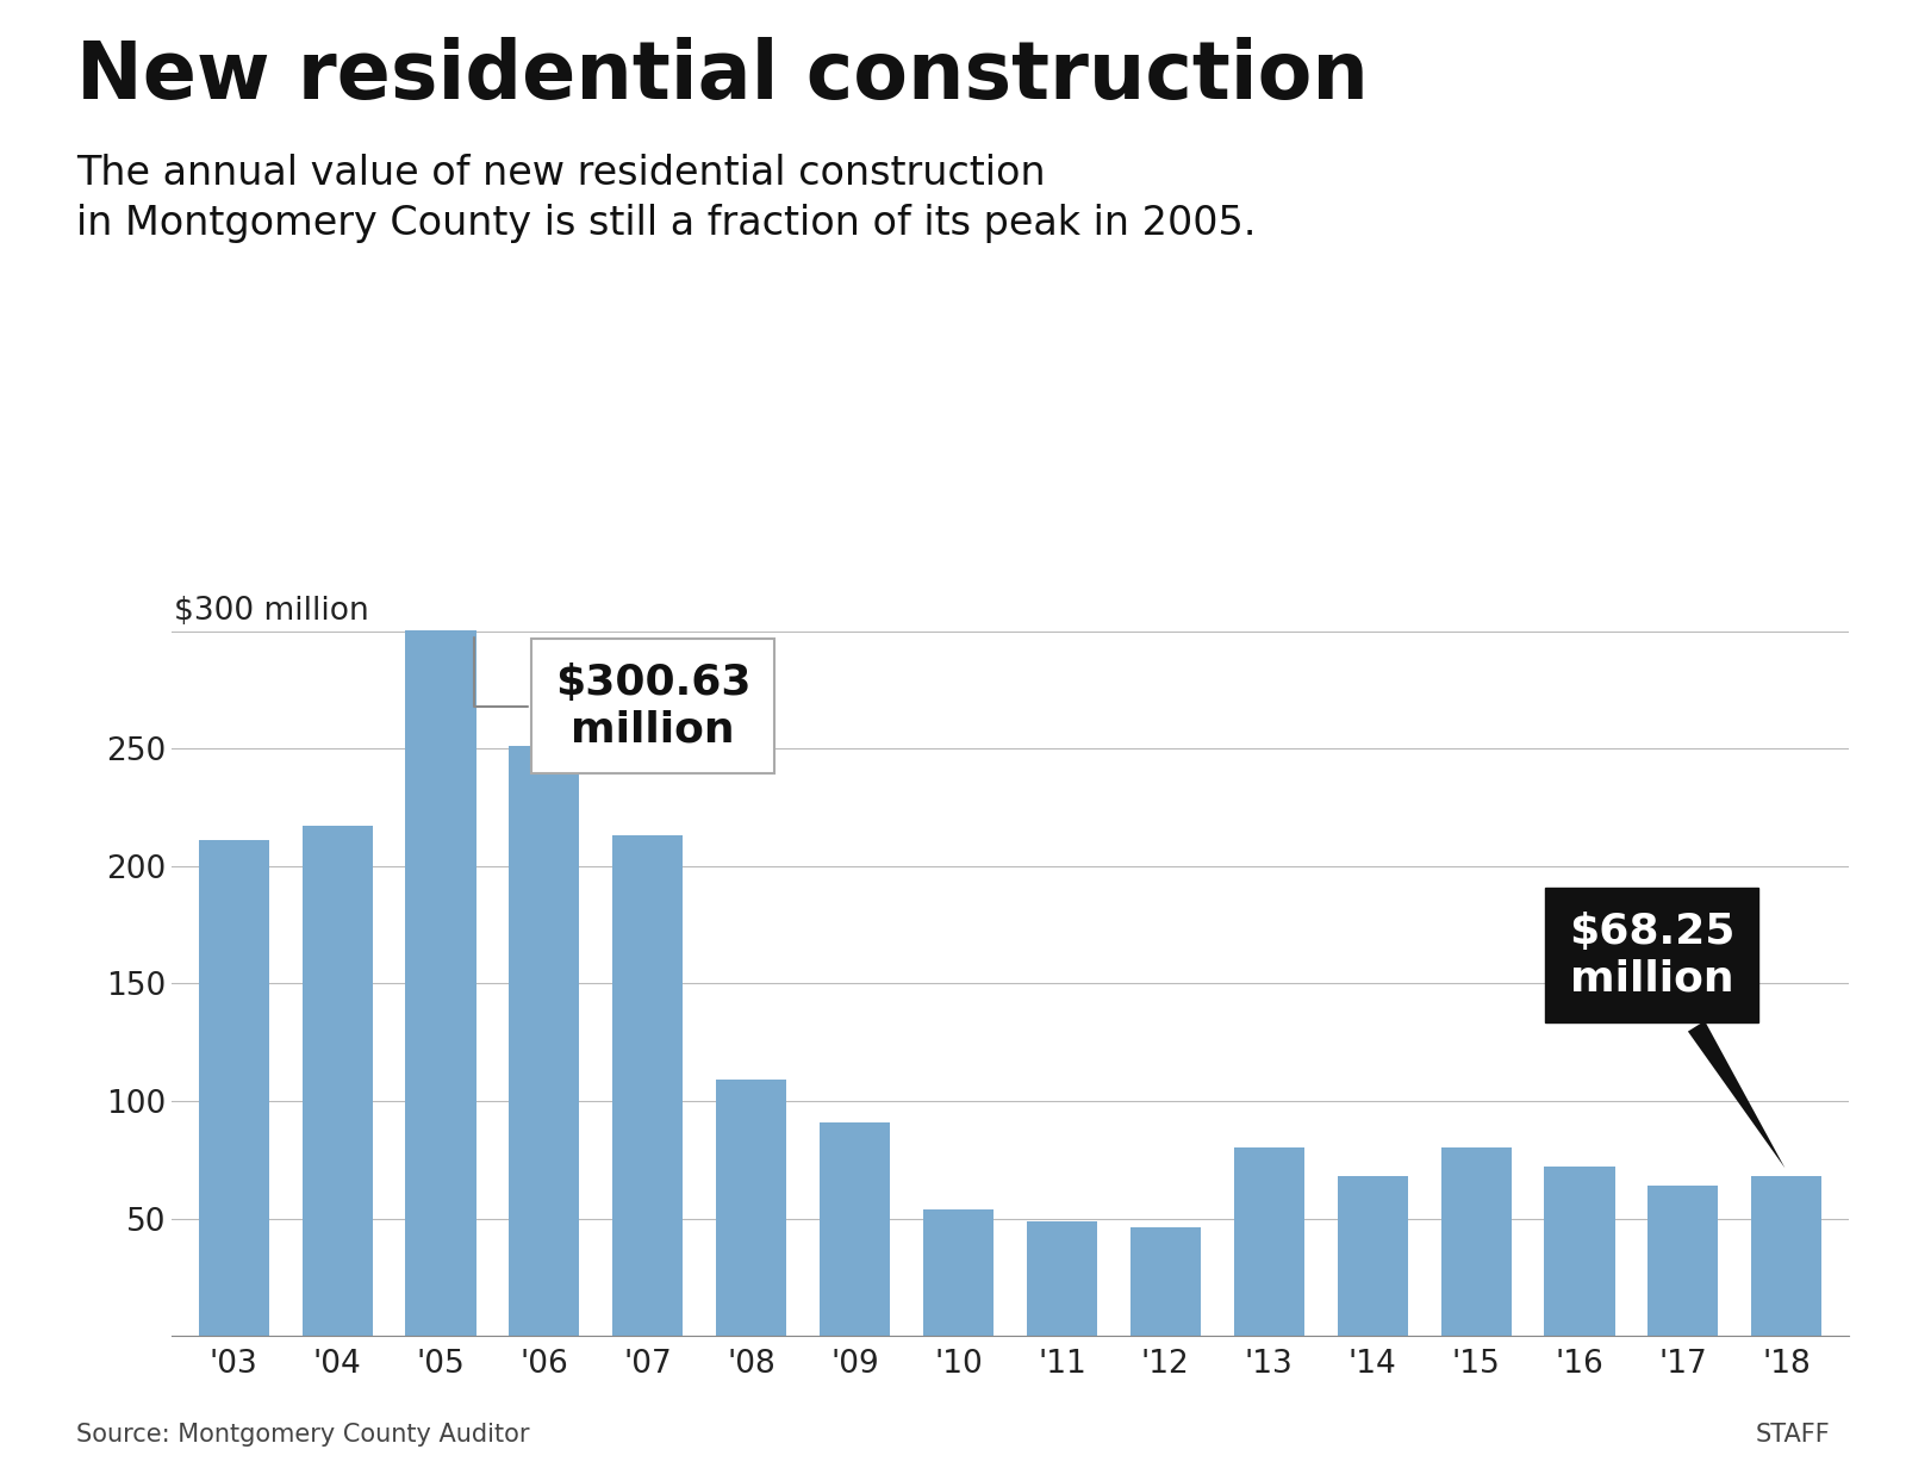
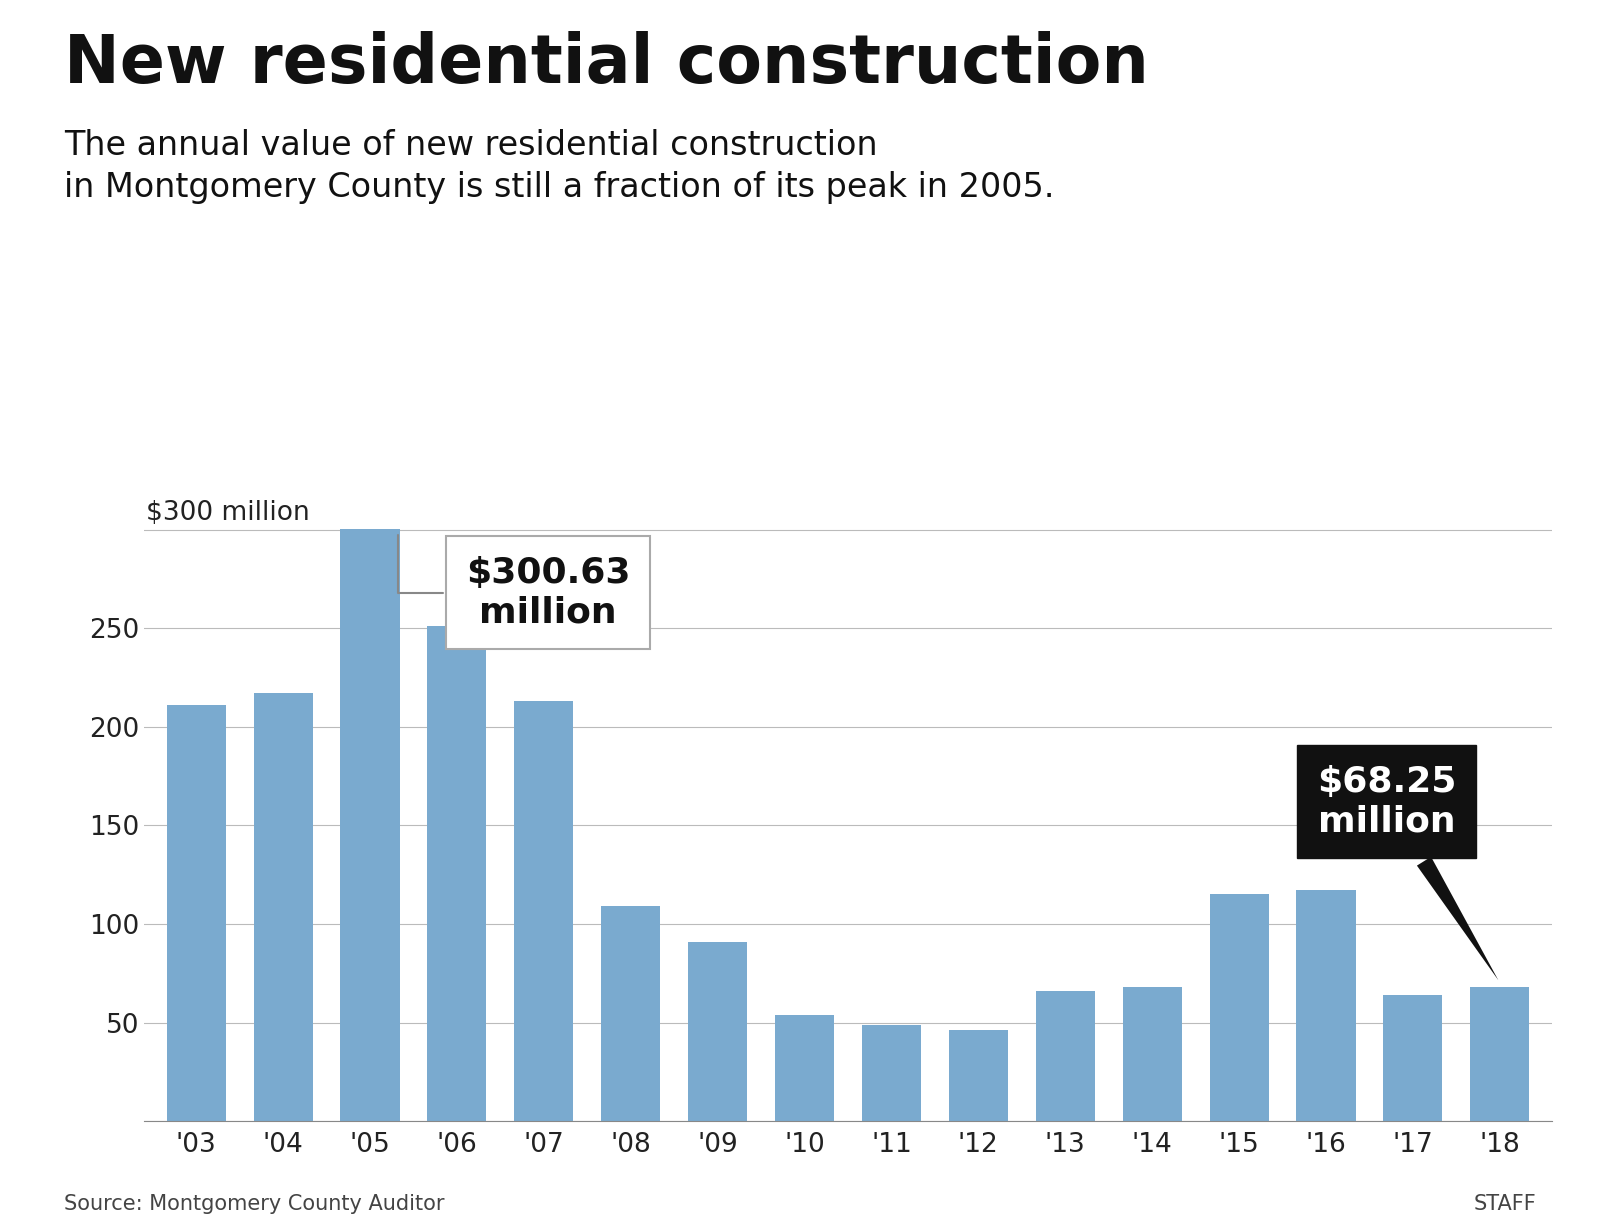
'13: 80 -> 66
'15: 80 -> 115
'16: 72 -> 117
